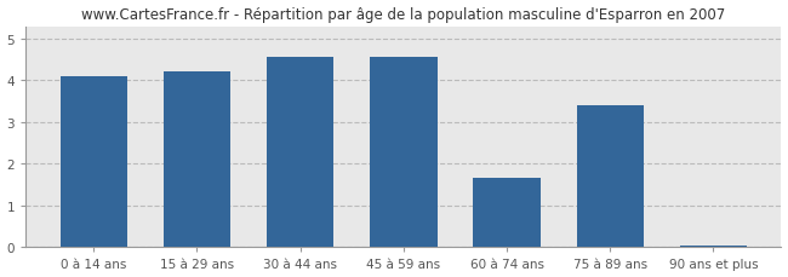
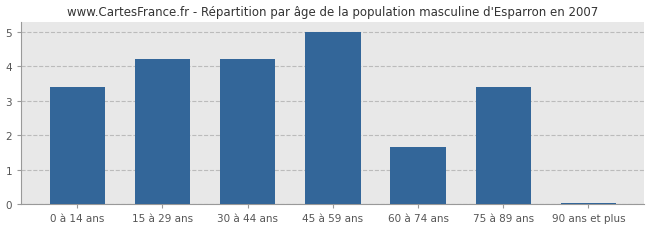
0 à 14 ans: 4.10 -> 3.40
30 à 44 ans: 4.55 -> 4.20
45 à 59 ans: 4.55 -> 5.00
